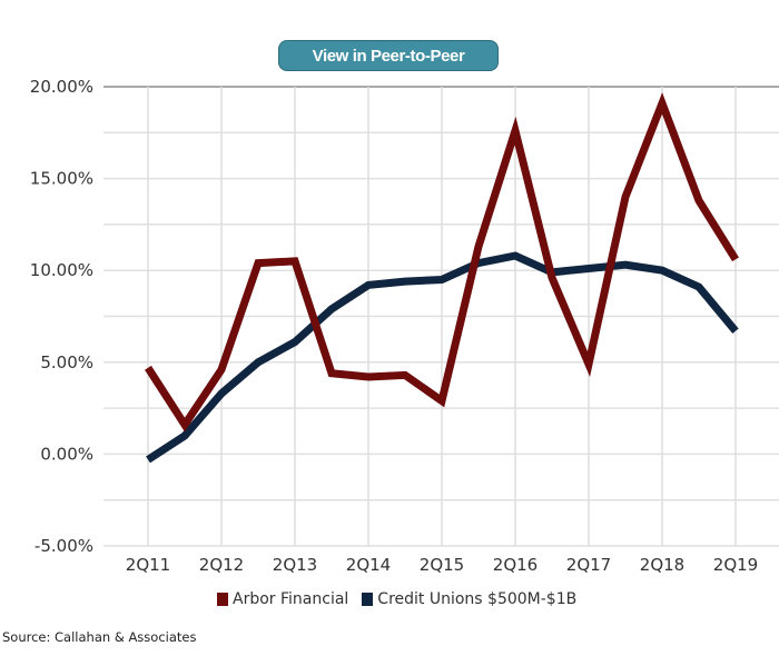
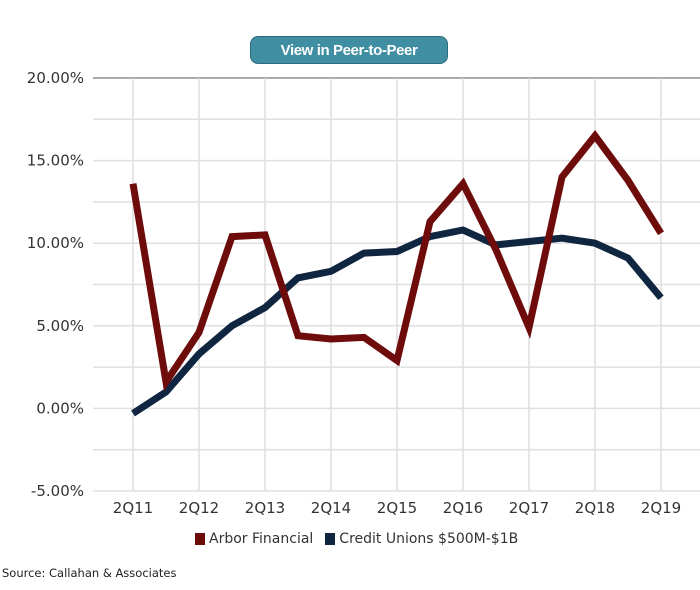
Arbor Financial/2Q11: 4.7% -> 13.6%
Credit Unions $500M-$1B/2Q14: 9.2% -> 8.3%
Arbor Financial/2Q16: 17.6% -> 13.6%
Arbor Financial/2Q18: 19.1% -> 16.5%
